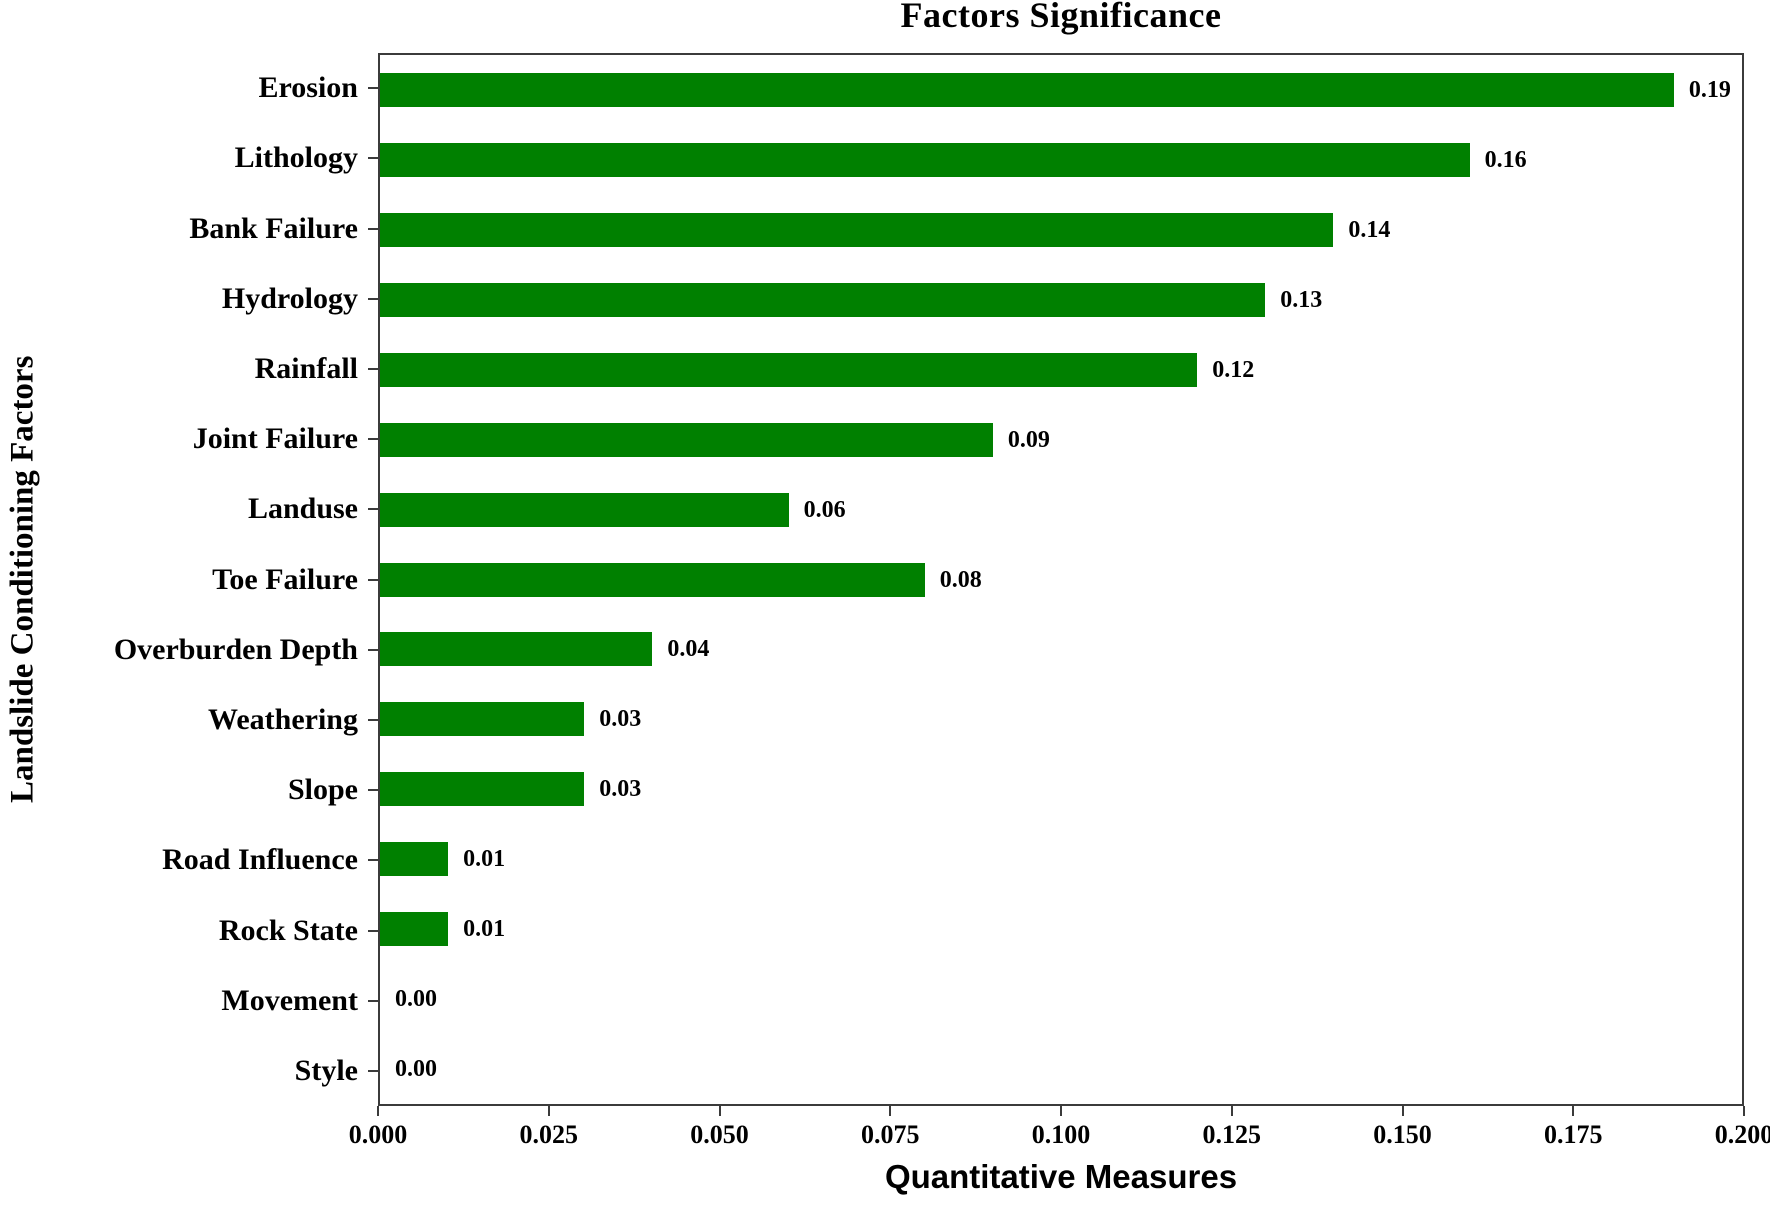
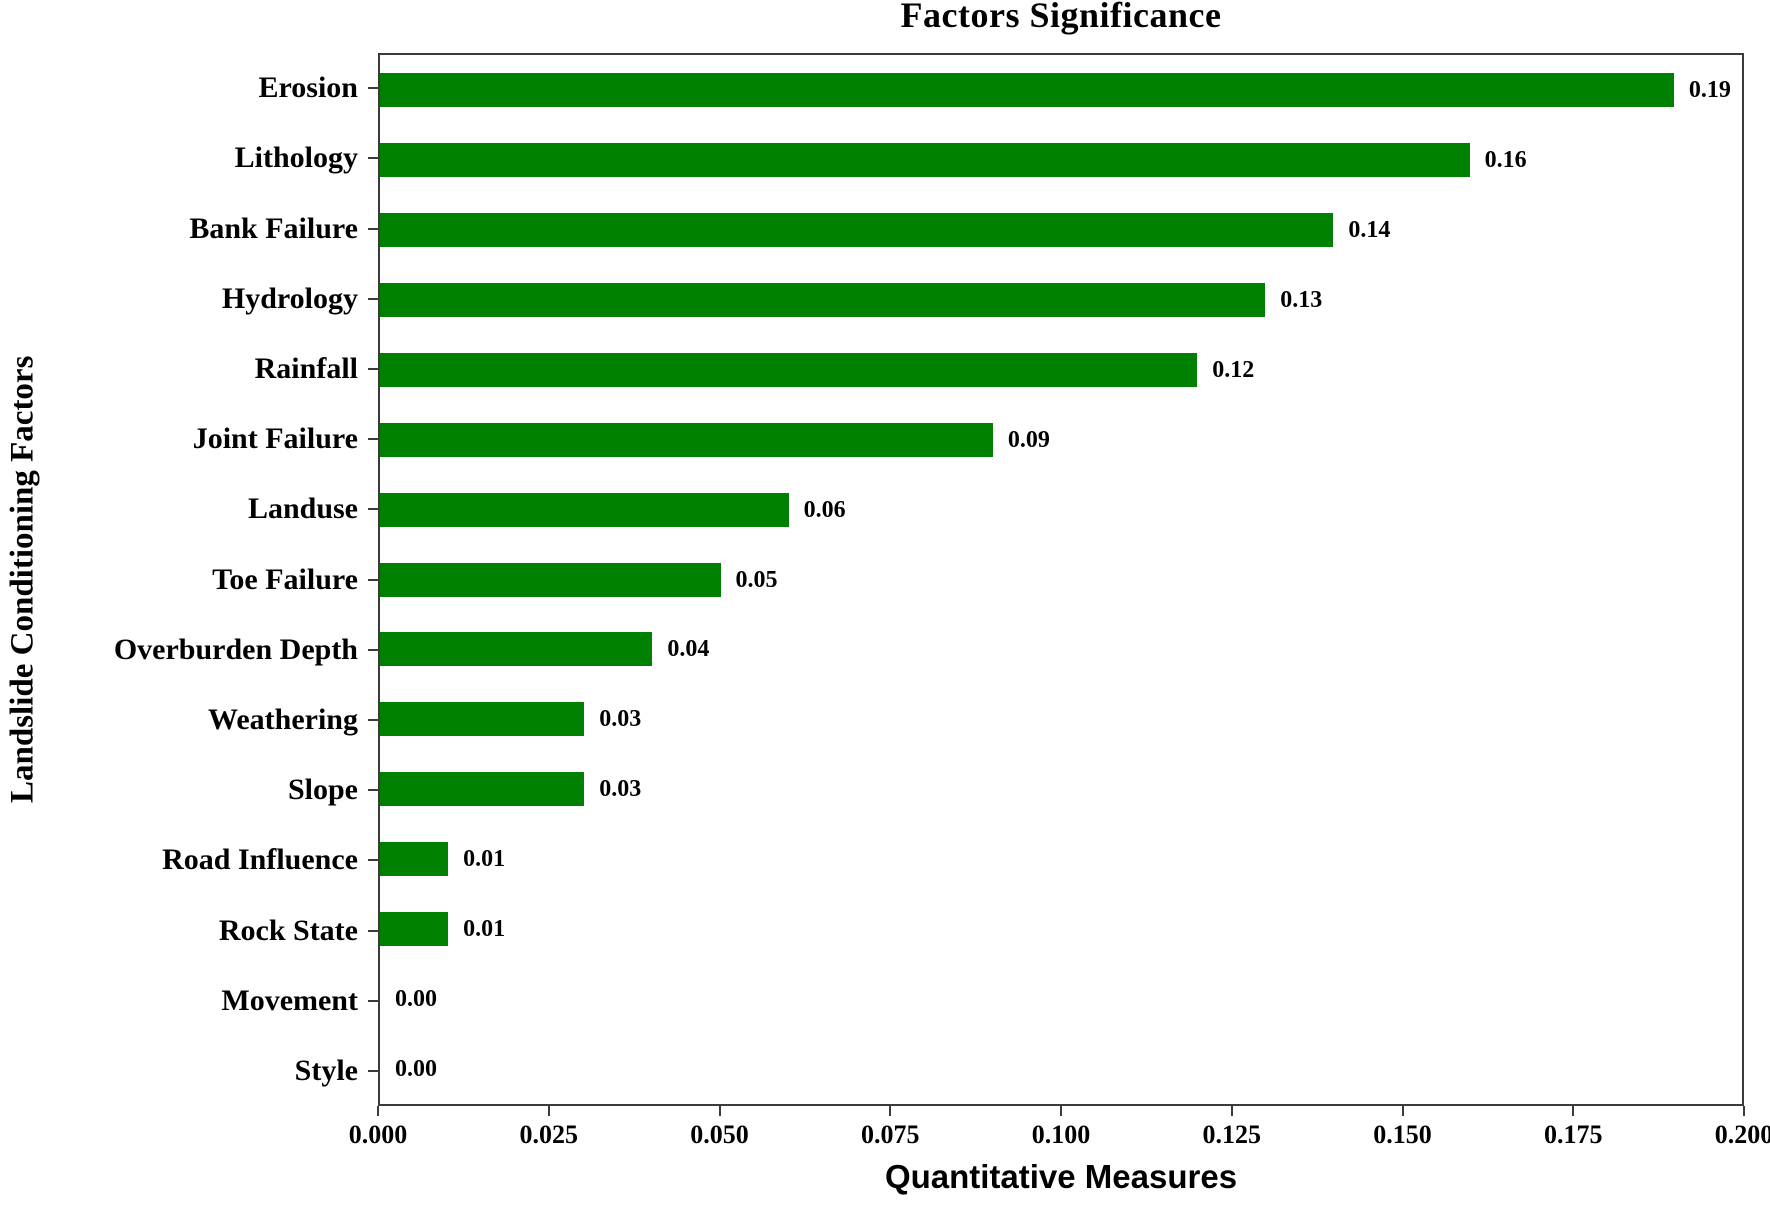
Toe Failure: 0.08 -> 0.05
